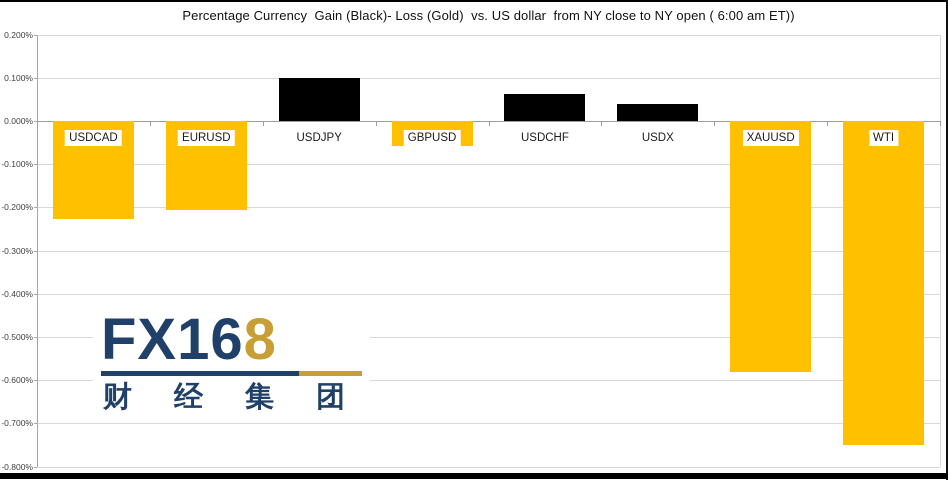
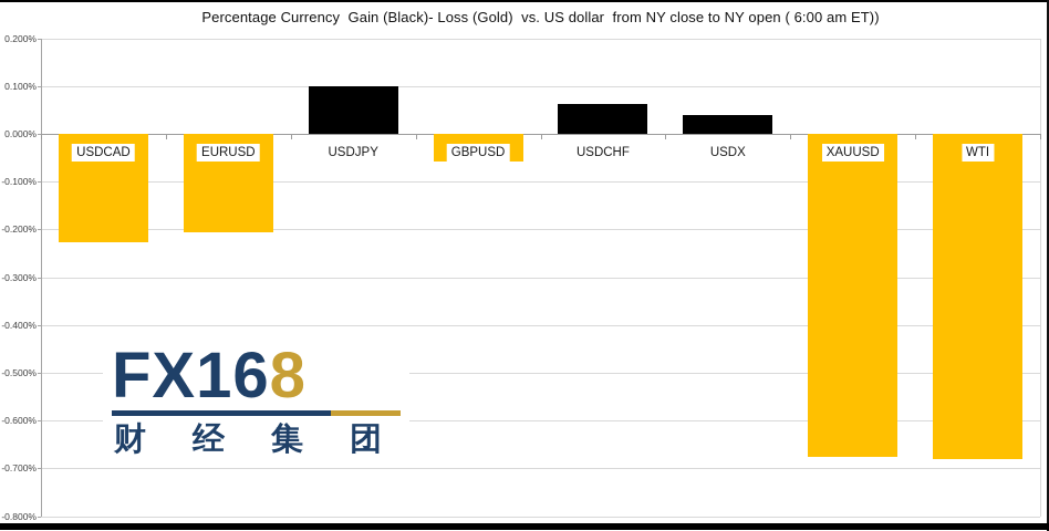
XAUUSD: -0.58% -> -0.68%
WTI: -0.75% -> -0.68%
